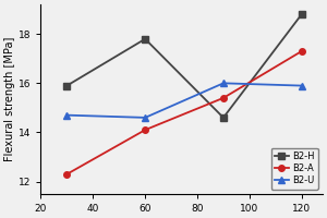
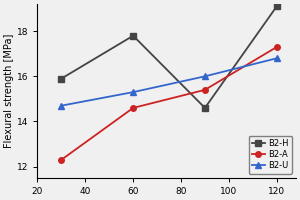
B2-A/60: 14.1 -> 14.6
B2-U/60: 14.6 -> 15.3
B2-H/120: 18.8 -> 19.1
B2-U/120: 15.9 -> 16.8
